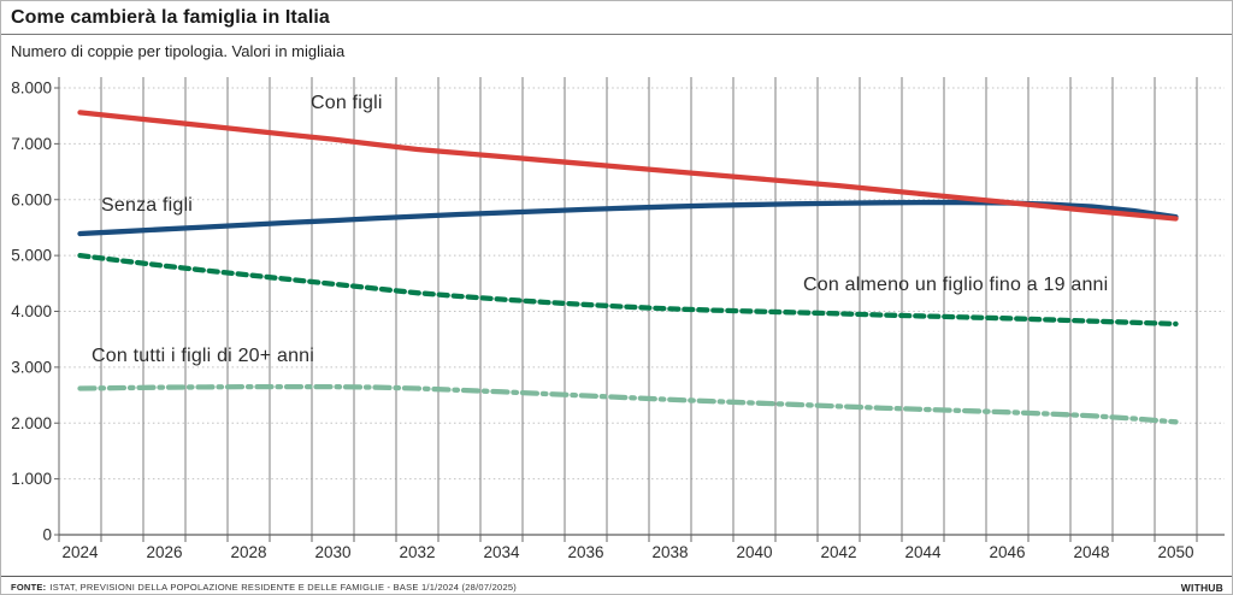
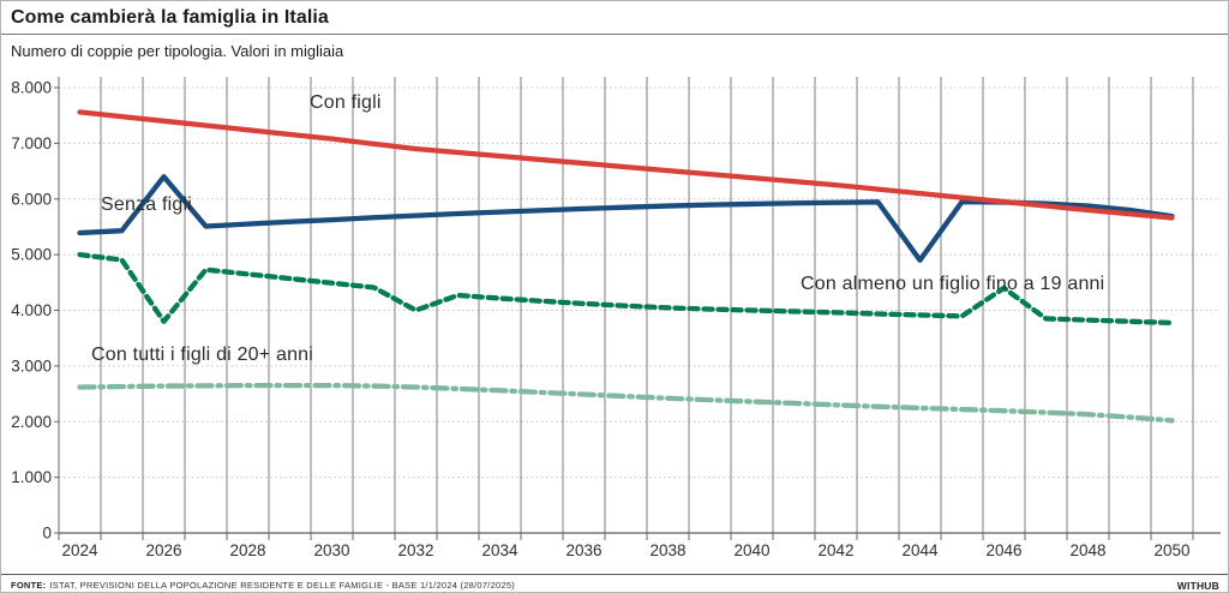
Senza figli/2026: 5500 -> 6400
Con almeno un figlio fino a 19 anni/2026: 4800 -> 3800
Con almeno un figlio fino a 19 anni/2032: 4300 -> 4000
Senza figli/2044: 6000 -> 4900
Con almeno un figlio fino a 19 anni/2046: 3900 -> 4400
